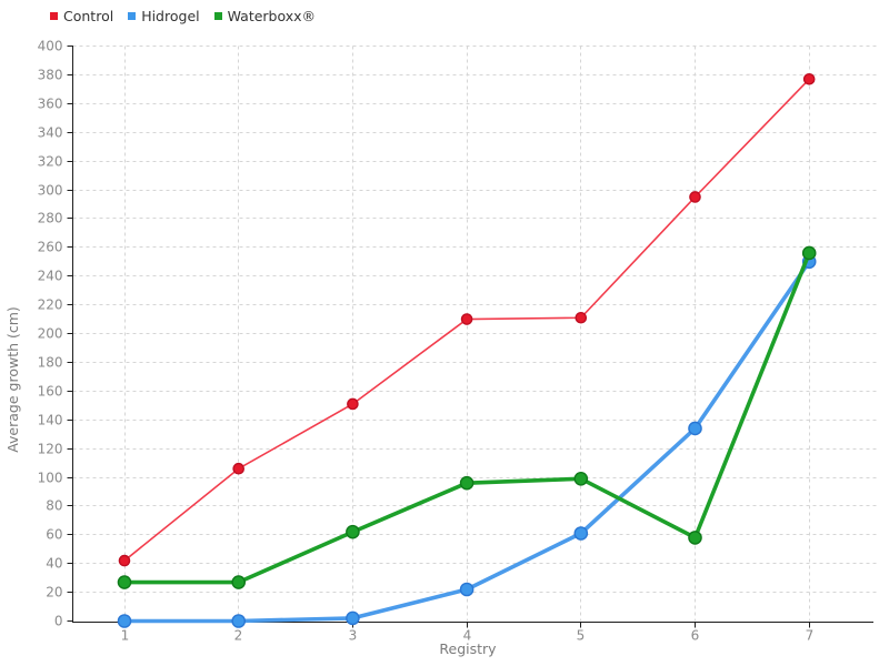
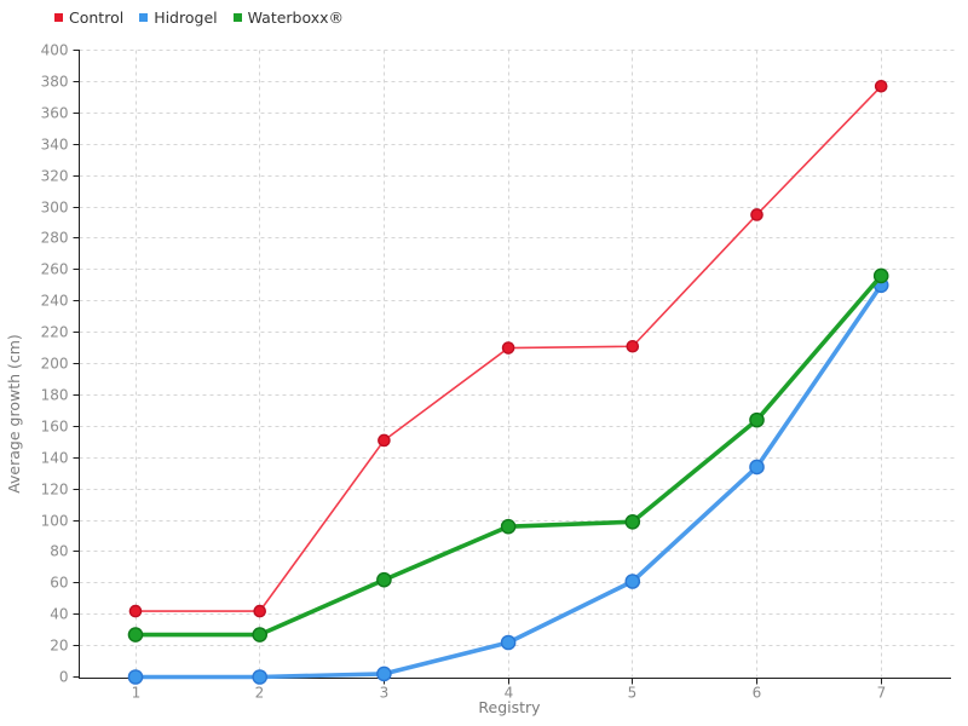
Control/2: 106 -> 42
Waterboxx®/6: 58 -> 164
